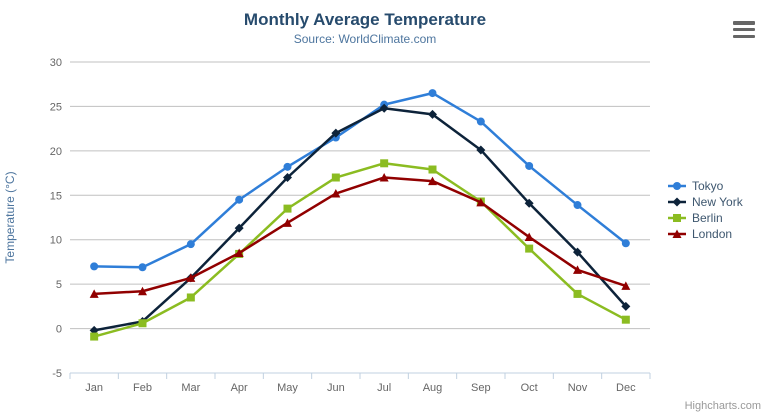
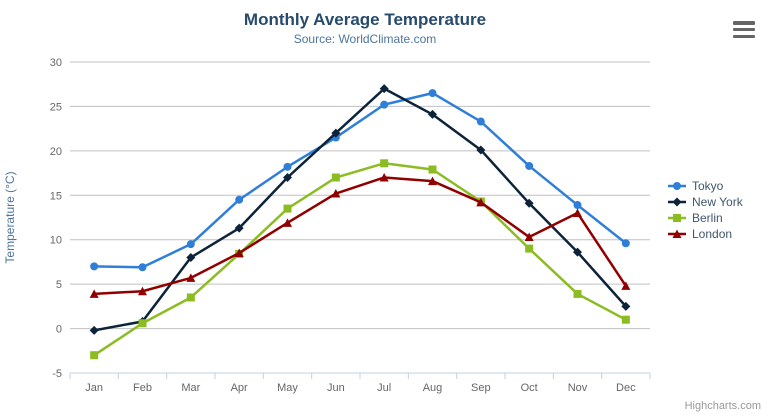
Berlin/Jan: -1 -> -3
New York/Mar: 6 -> 8
New York/Jul: 25 -> 27
London/Nov: 7 -> 13
